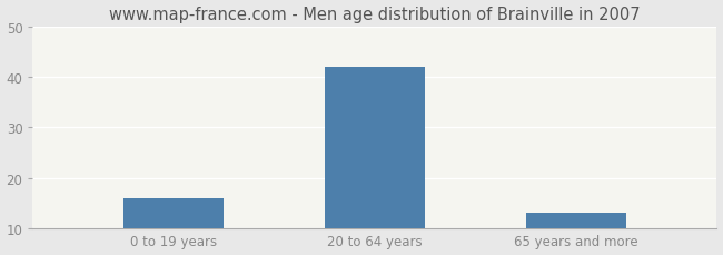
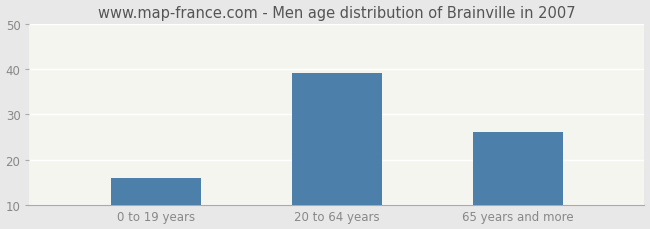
20 to 64 years: 42 -> 39
65 years and more: 13 -> 26
